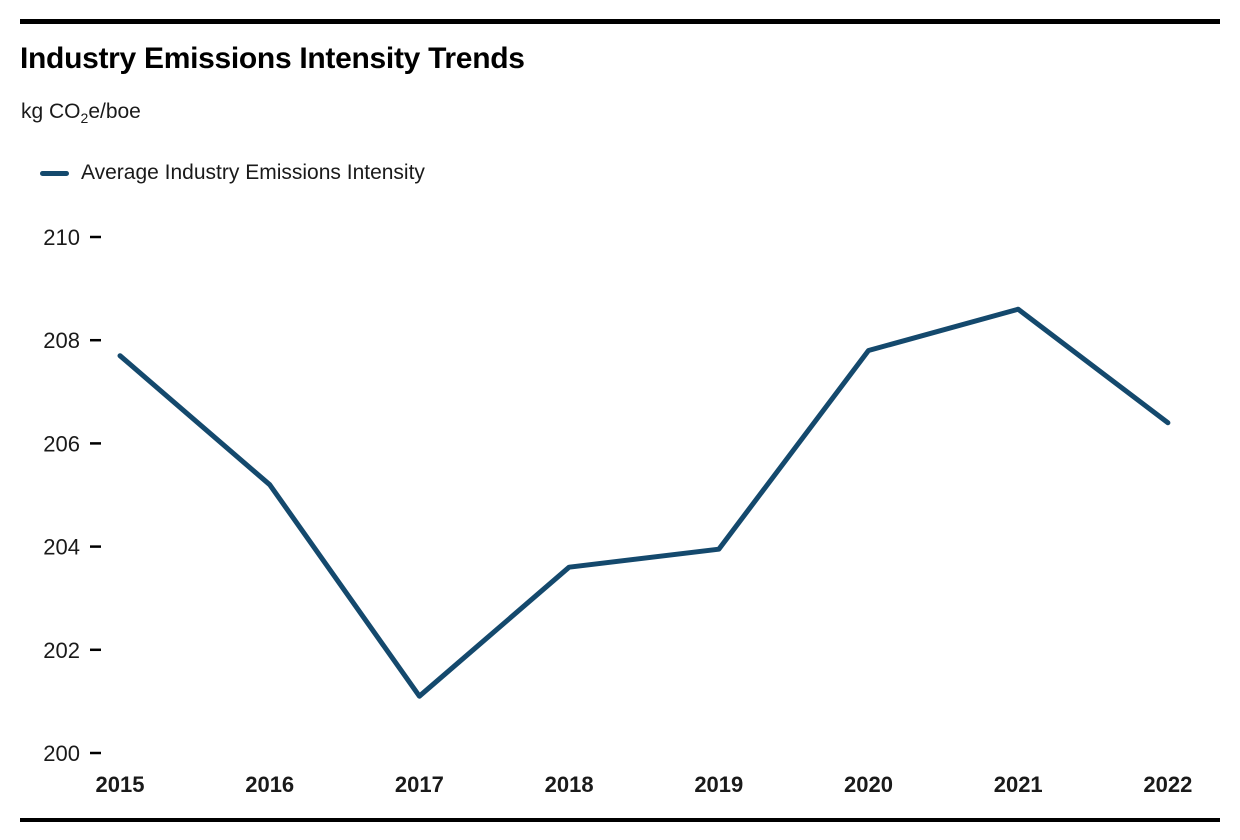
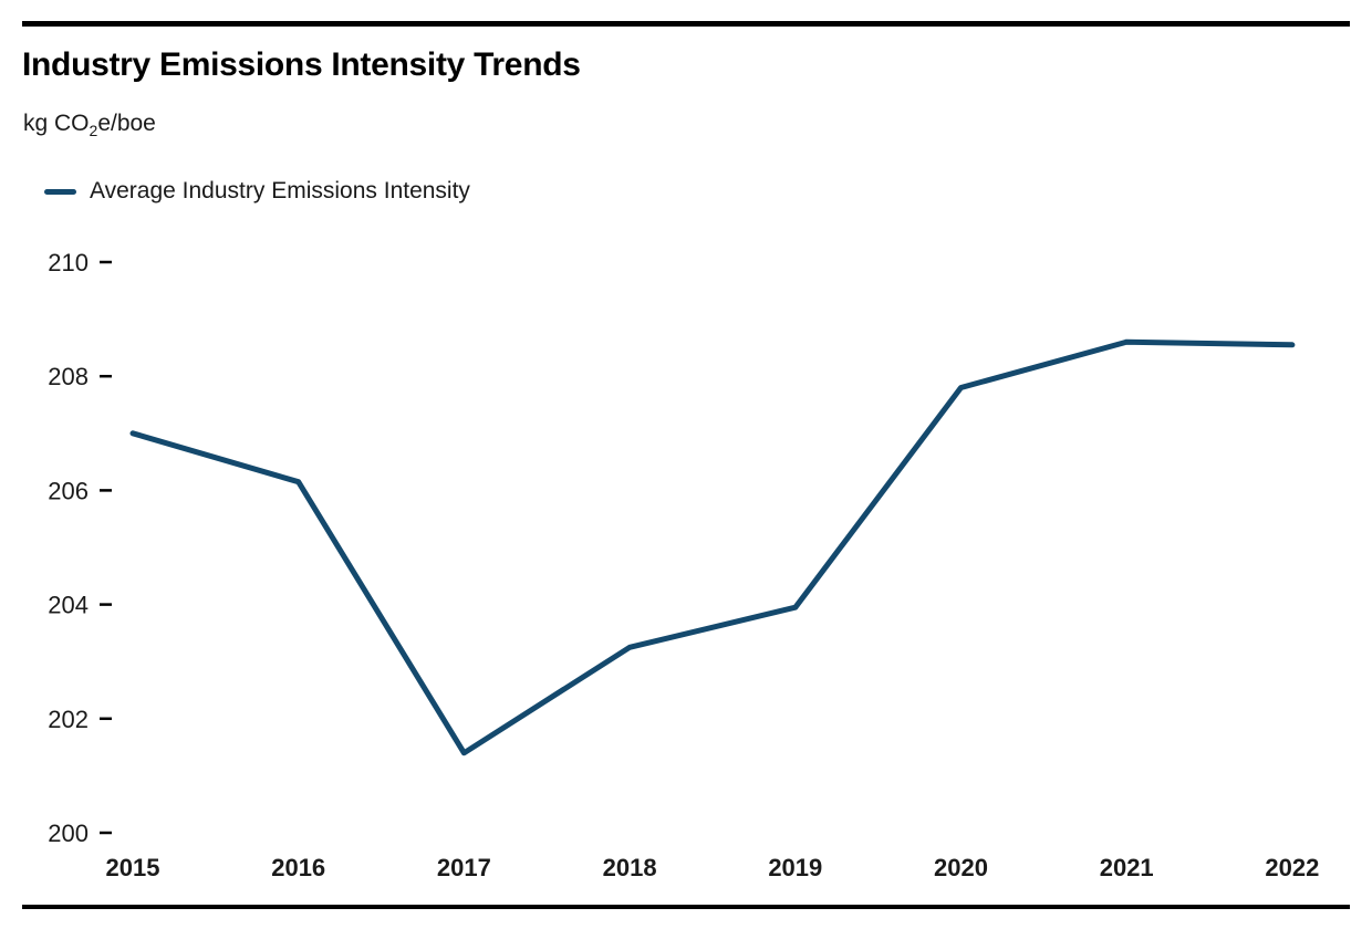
2015: 207.7 -> 207.0
2016: 205.2 -> 206.2
2017: 201.1 -> 201.4
2018: 203.6 -> 203.2
2022: 206.4 -> 208.6
